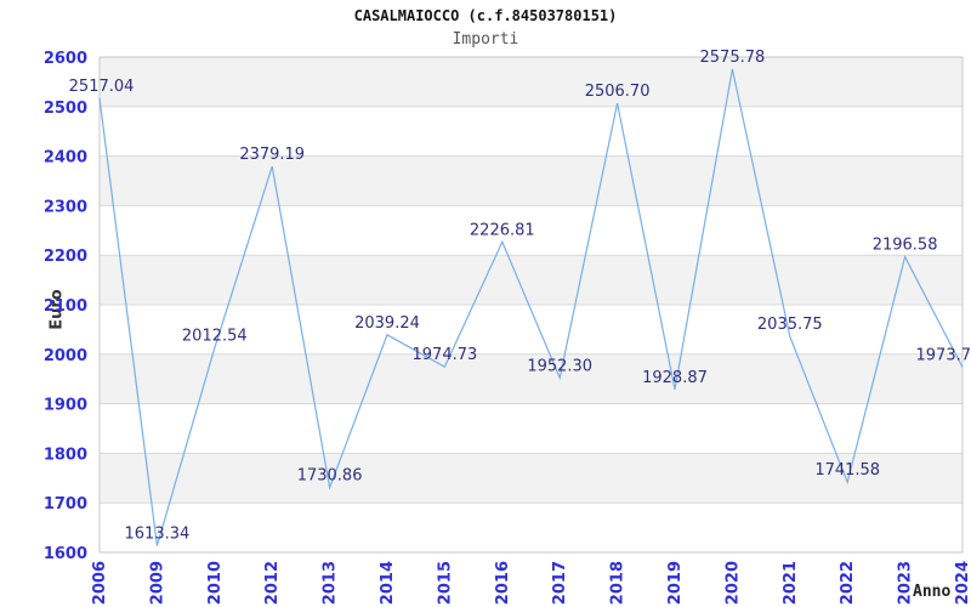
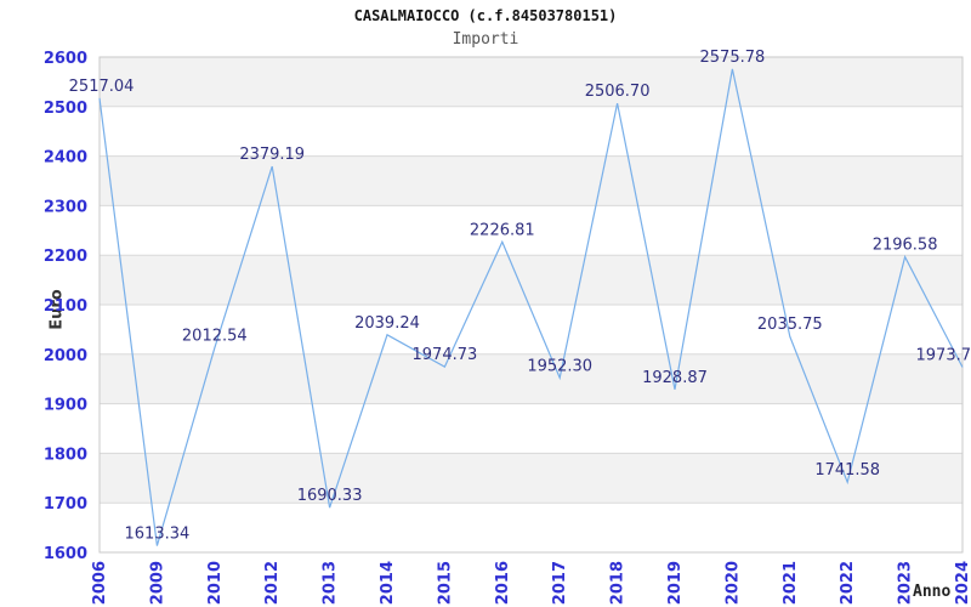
2013: 1730.86 -> 1690.33
